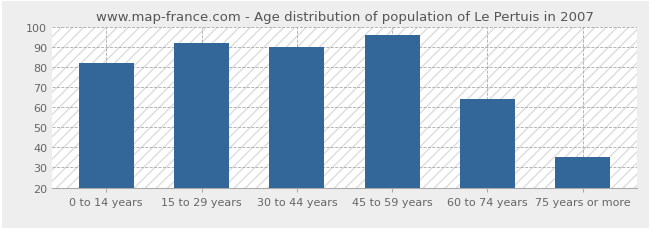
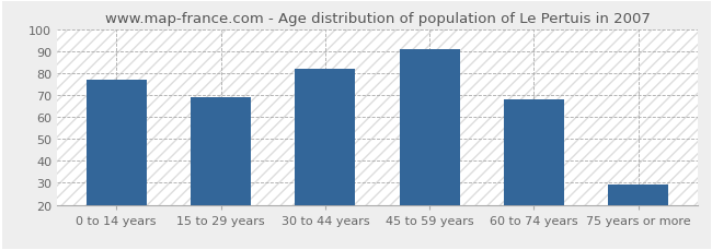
0 to 14 years: 82 -> 77
15 to 29 years: 92 -> 69
30 to 44 years: 90 -> 82
45 to 59 years: 96 -> 91
60 to 74 years: 64 -> 68
75 years or more: 35 -> 29
